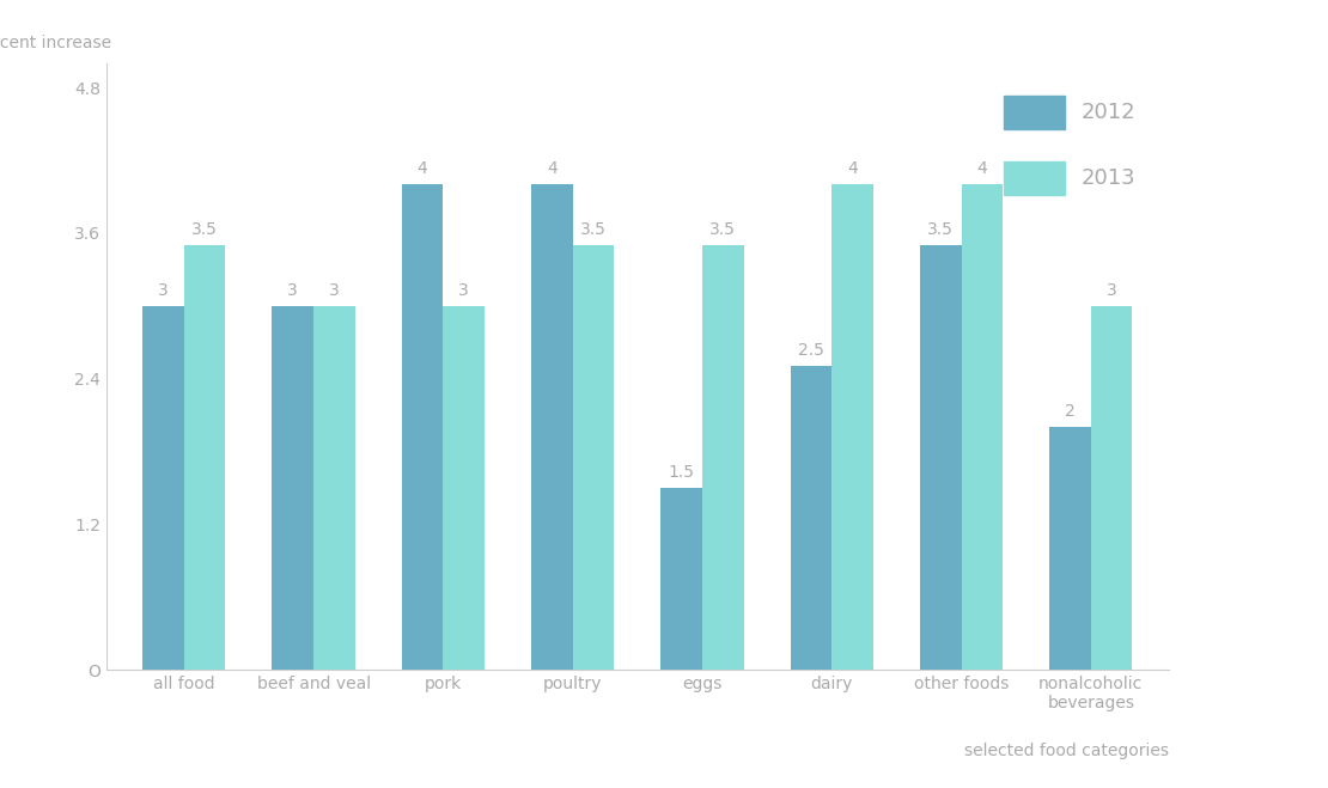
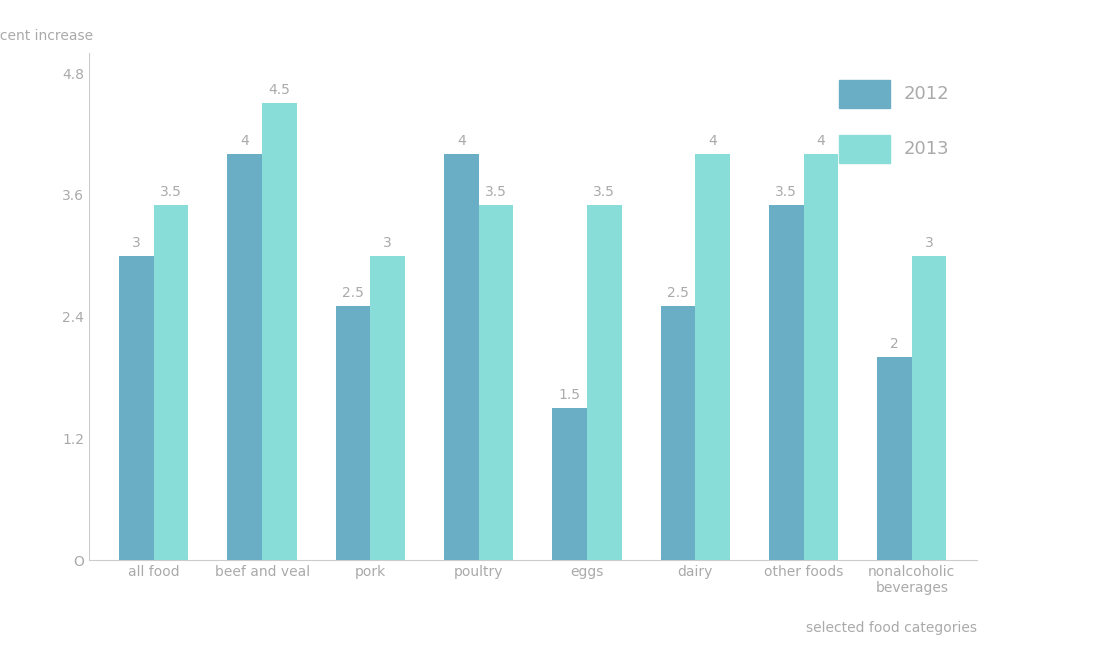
2012/beef and veal: 3 -> 4
2013/beef and veal: 3 -> 4.5
2012/pork: 4 -> 2.5
